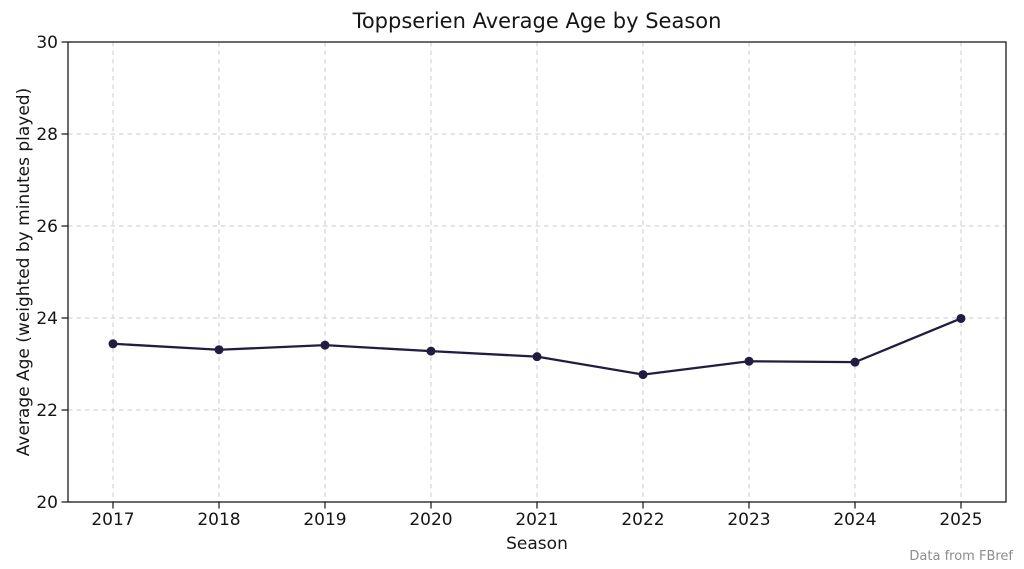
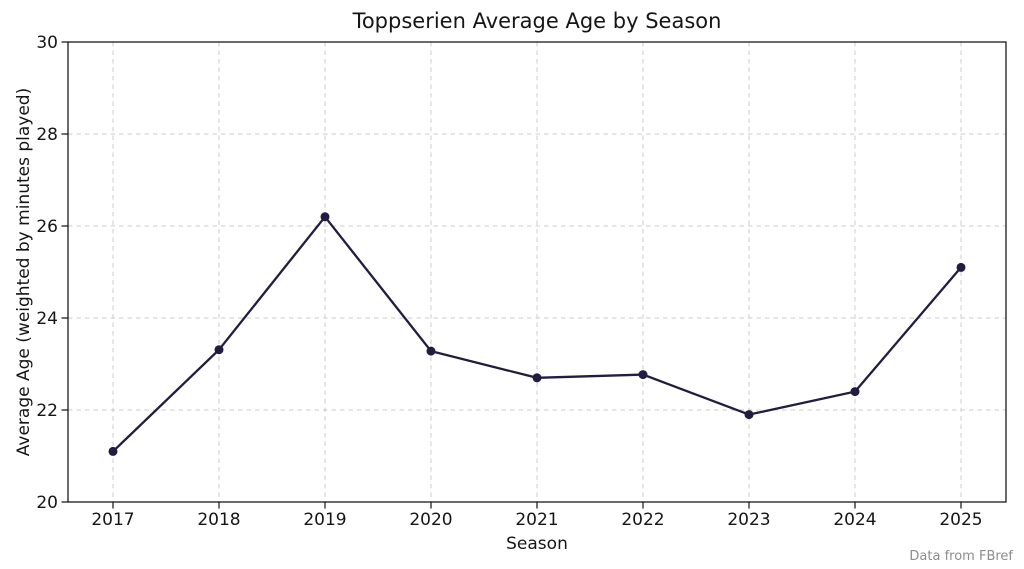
2017: 23.4 -> 21.1
2019: 23.4 -> 26.2
2021: 23.2 -> 22.7
2023: 23.1 -> 21.9
2024: 23.0 -> 22.4
2025: 24.0 -> 25.1
